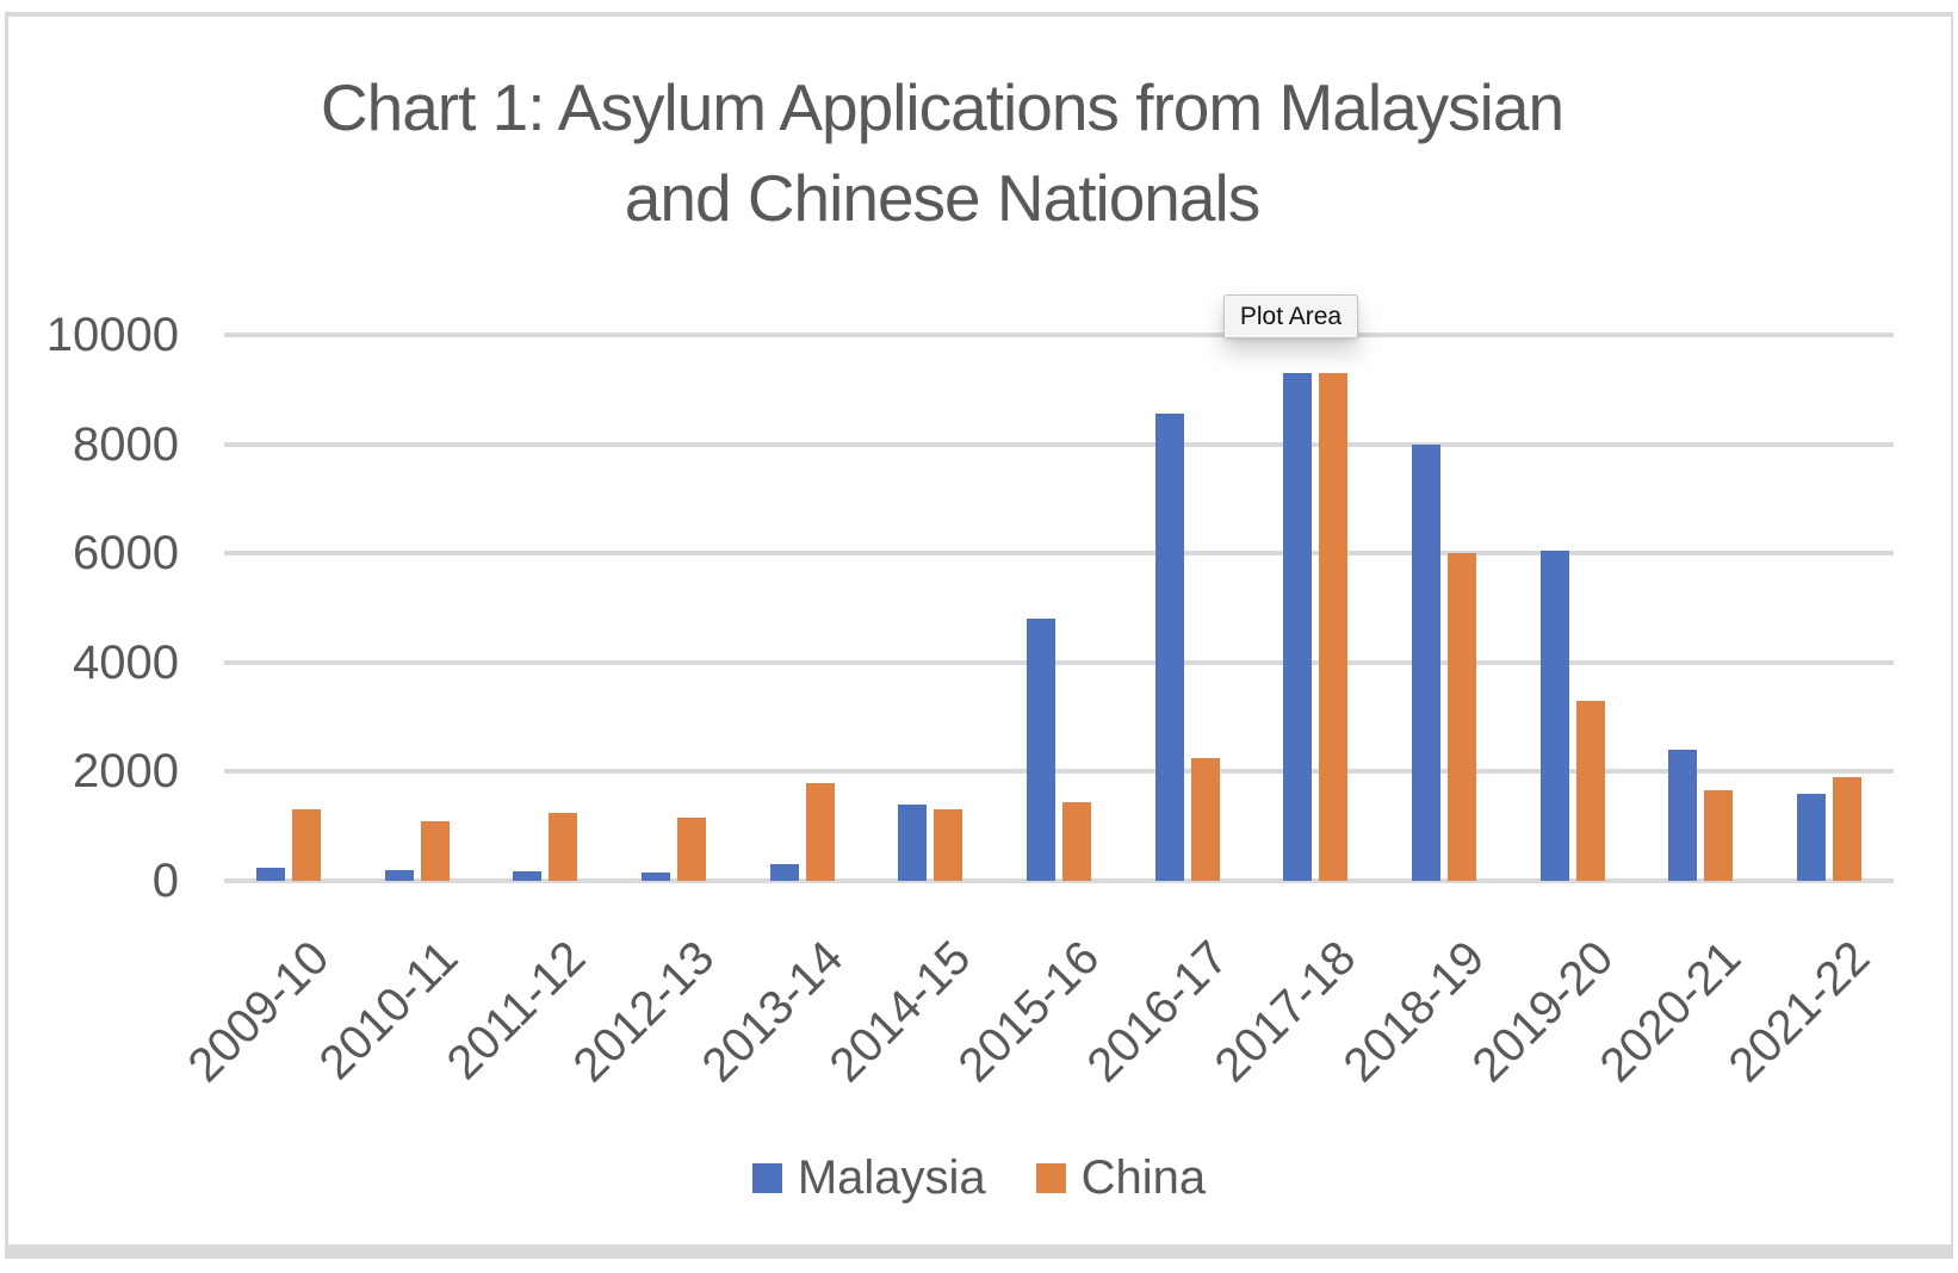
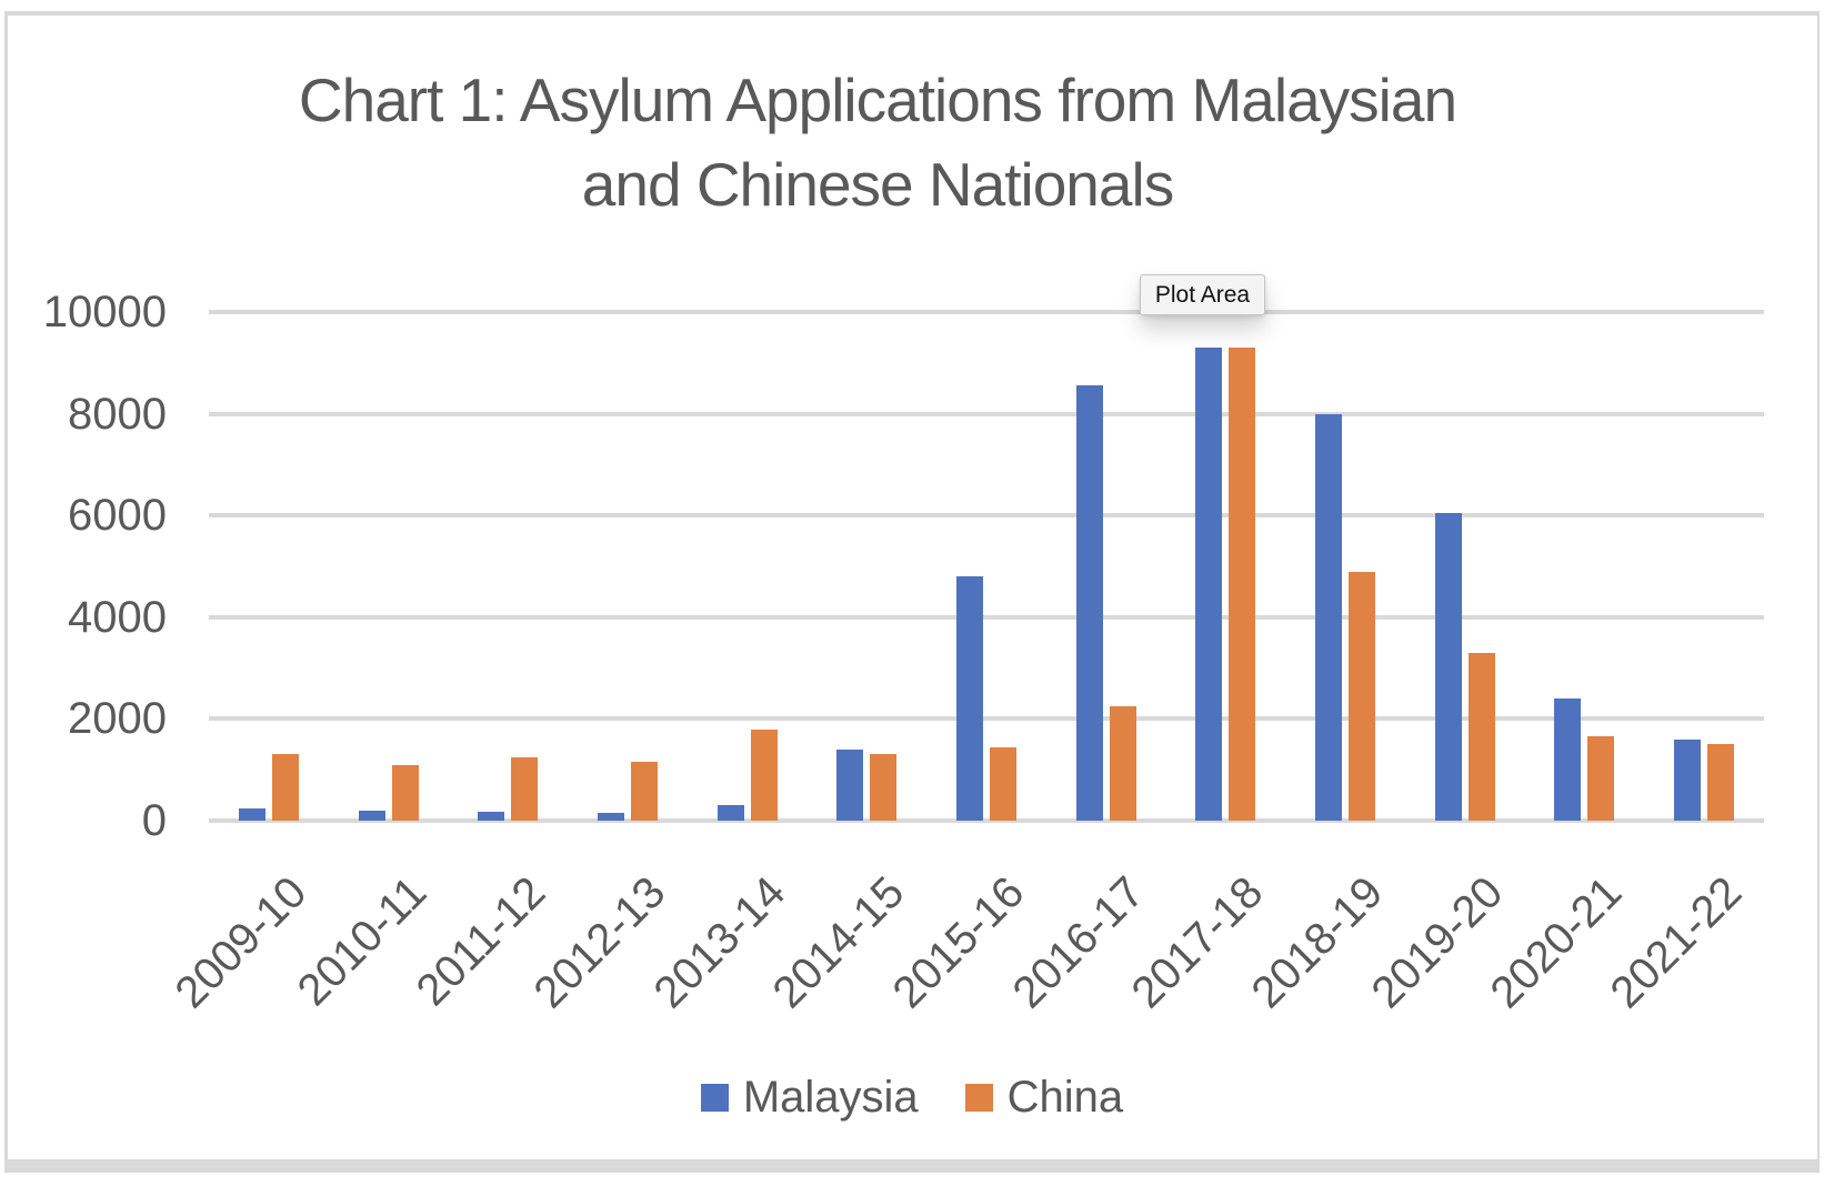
China/2018-19: 6000 -> 4900
China/2021-22: 1900 -> 1500
